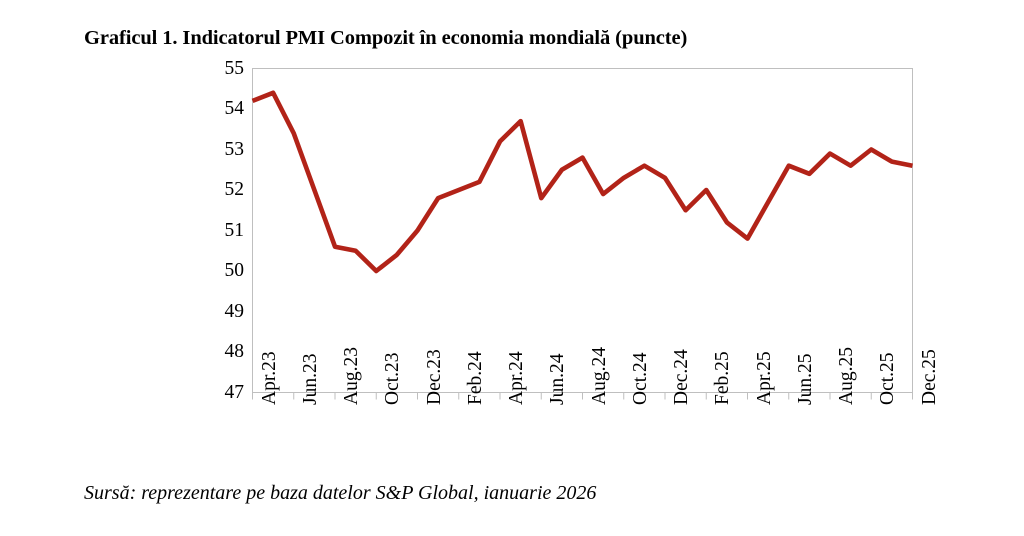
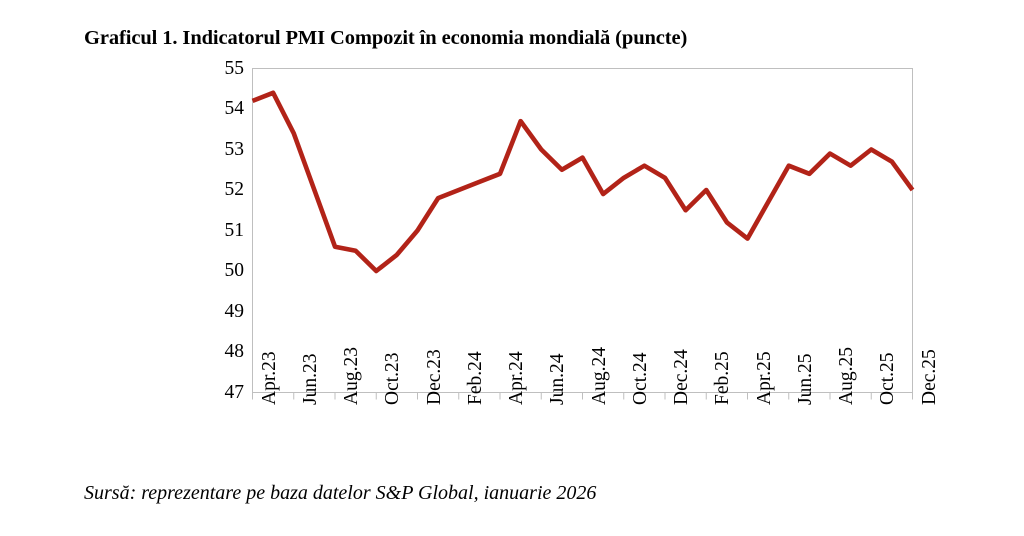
Apr.24: 53.2 -> 52.4
Jun.24: 51.8 -> 53.0
Dec.25: 52.6 -> 52.0
